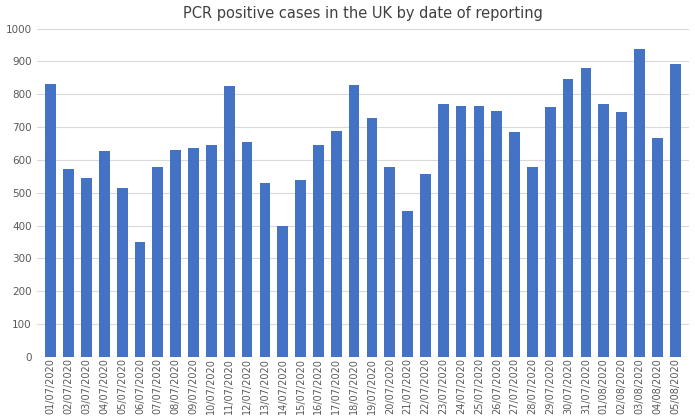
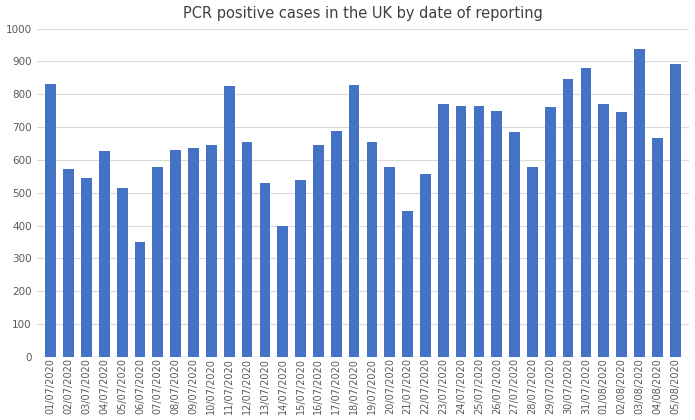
19/07/2020: 727 -> 655
